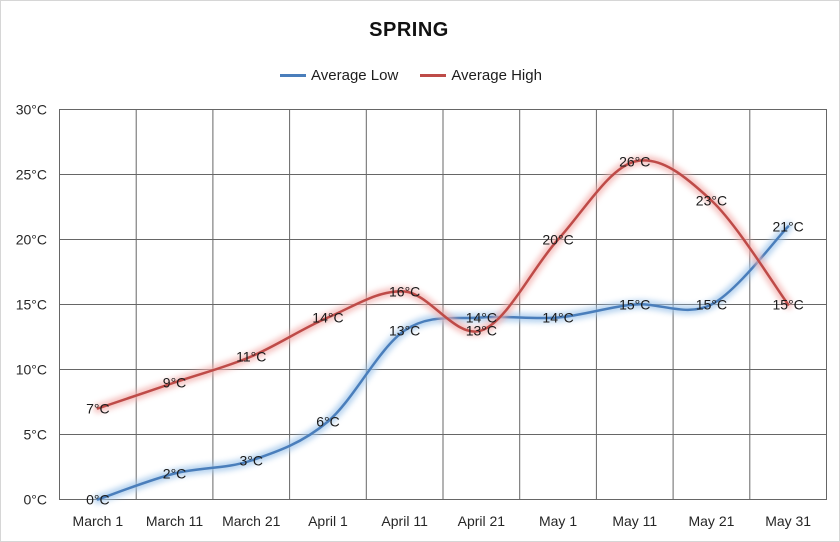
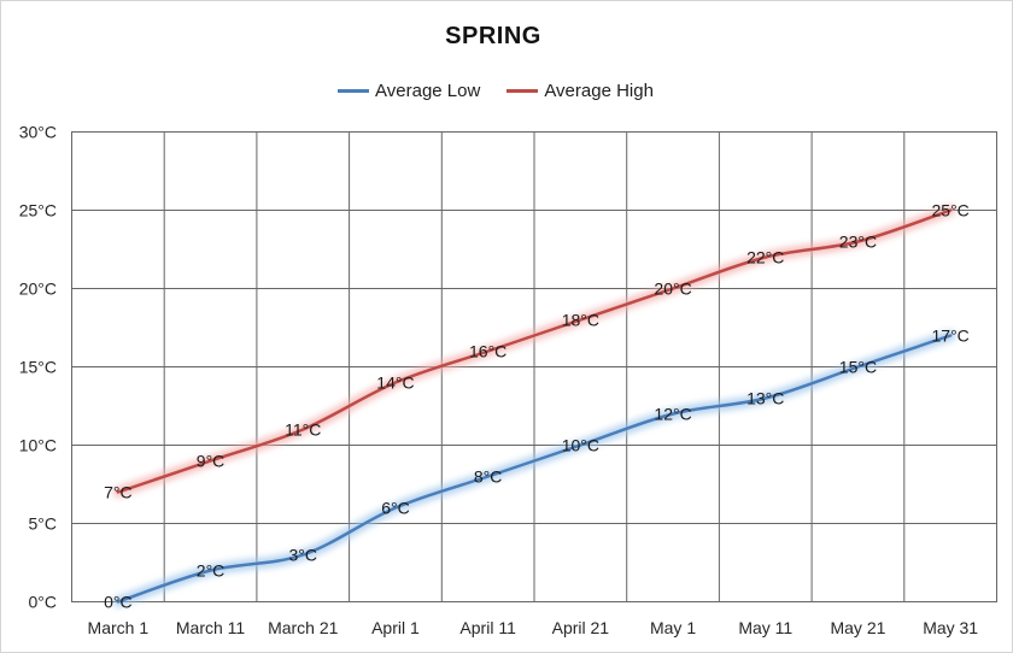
Average Low/April 11: 13°C -> 8°C
Average Low/April 21: 14°C -> 10°C
Average High/April 21: 13°C -> 18°C
Average Low/May 1: 14°C -> 12°C
Average Low/May 11: 15°C -> 13°C
Average High/May 11: 26°C -> 22°C
Average Low/May 31: 21°C -> 17°C
Average High/May 31: 15°C -> 25°C
